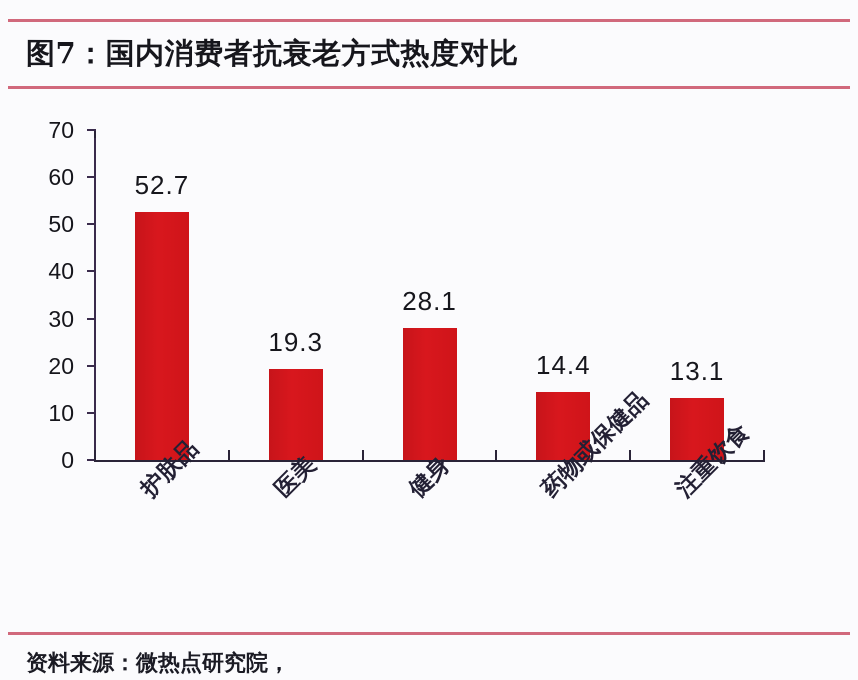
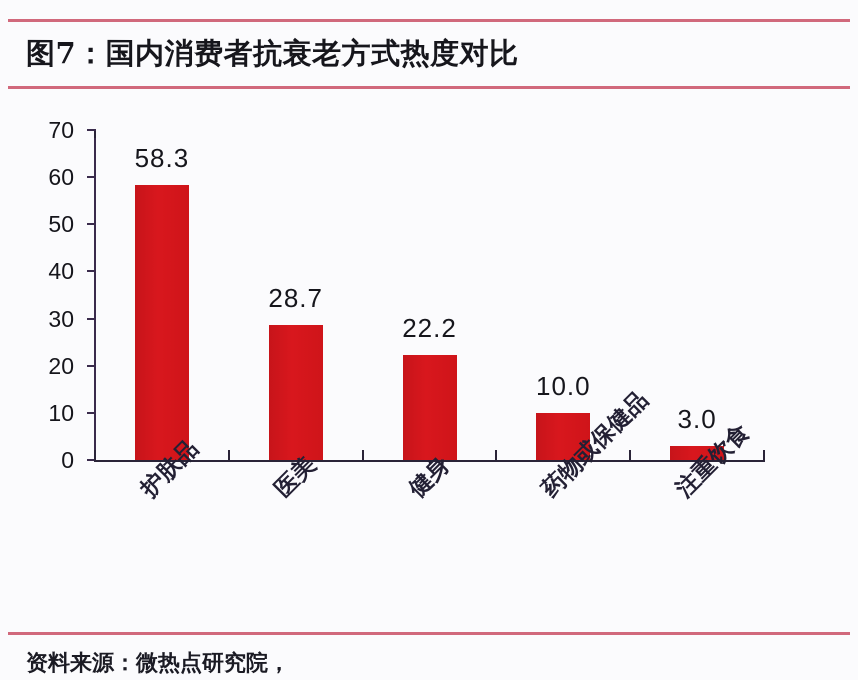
护肤品: 52.7 -> 58.3
医美: 19.3 -> 28.7
健身: 28.1 -> 22.2
药物或保健品: 14.4 -> 10.0
注重饮食: 13.1 -> 3.0
